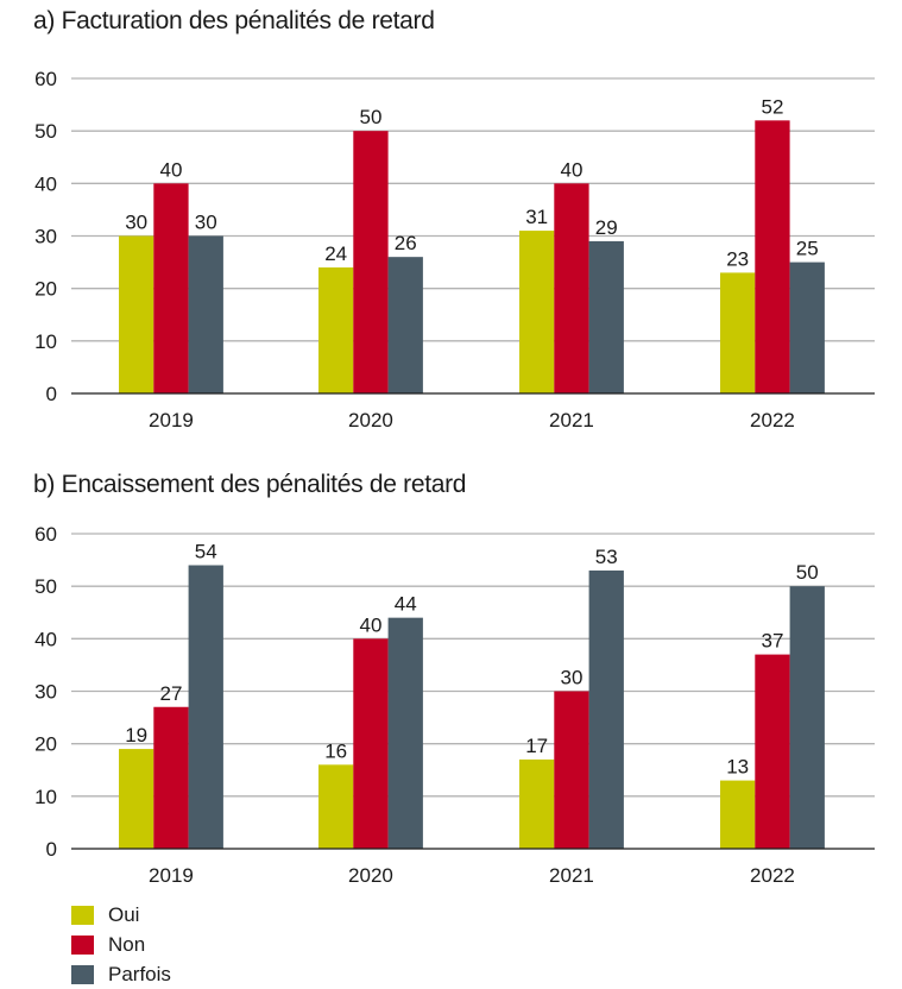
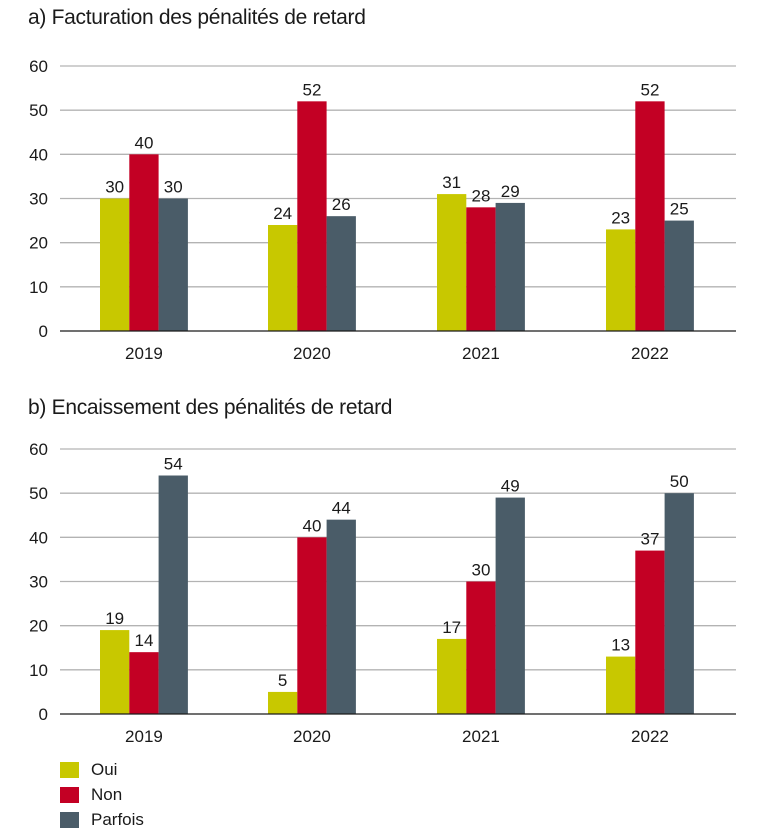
a) Facturation des pénalités de retard/Non/2020: 50 -> 52
a) Facturation des pénalités de retard/Non/2021: 40 -> 28
b) Encaissement des pénalités de retard/Non/2019: 27 -> 14
b) Encaissement des pénalités de retard/Oui/2020: 16 -> 5
b) Encaissement des pénalités de retard/Parfois/2021: 53 -> 49
